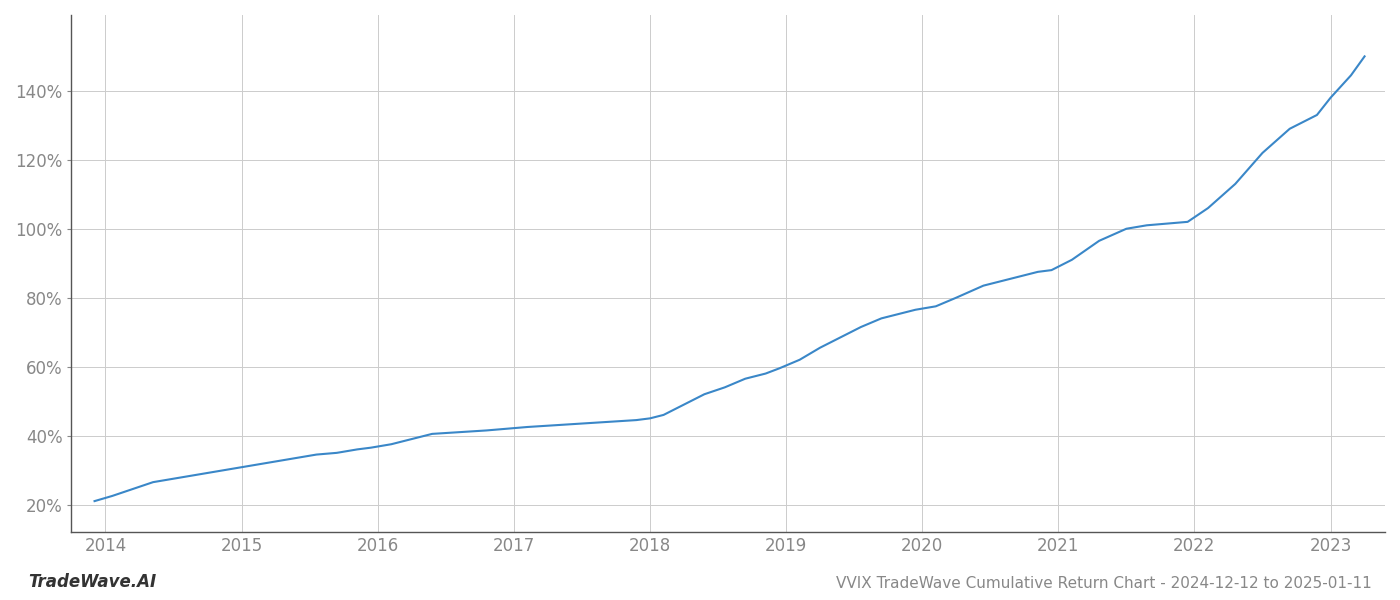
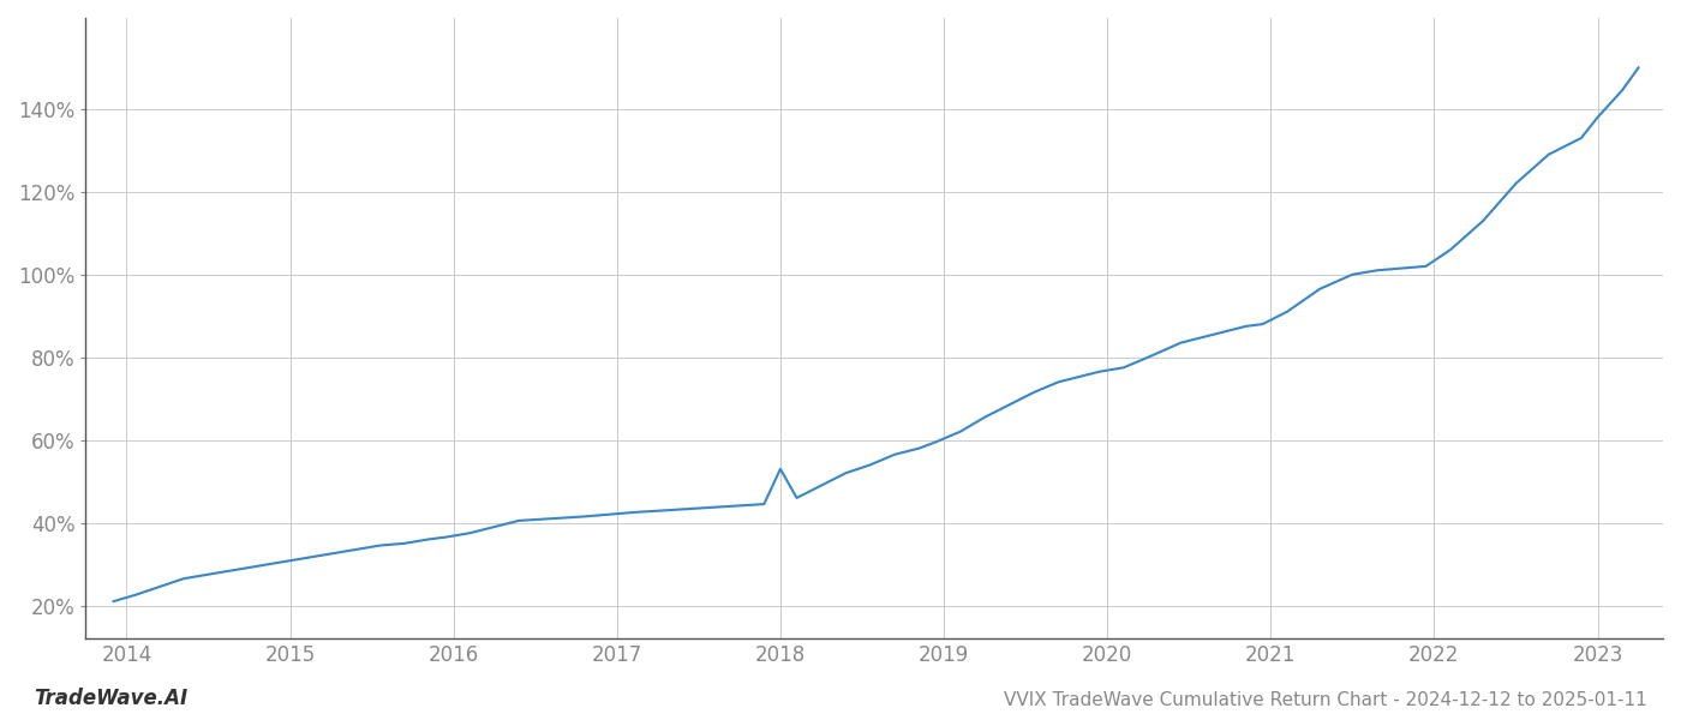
2018: 45.0% -> 53.0%
